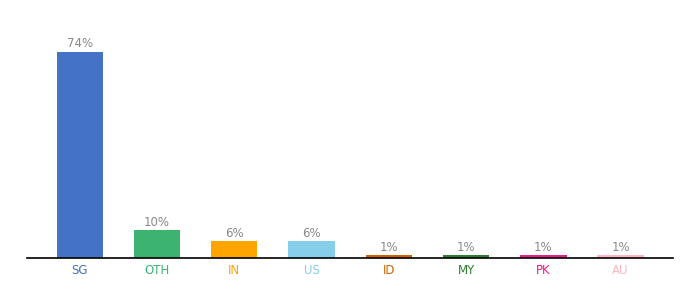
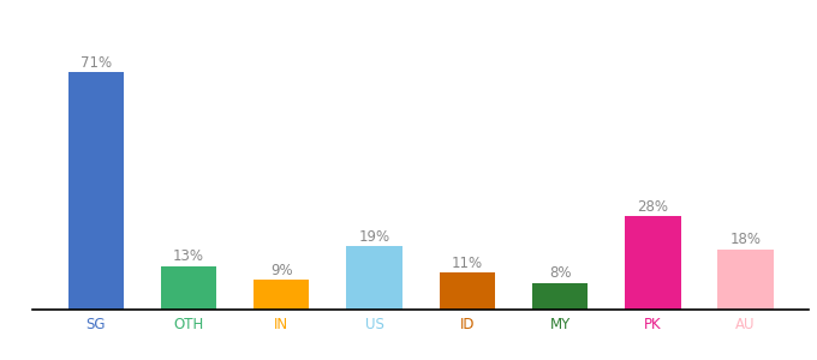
SG: 74% -> 71%
OTH: 10% -> 13%
IN: 6% -> 9%
US: 6% -> 19%
ID: 1% -> 11%
MY: 1% -> 8%
PK: 1% -> 28%
AU: 1% -> 18%
